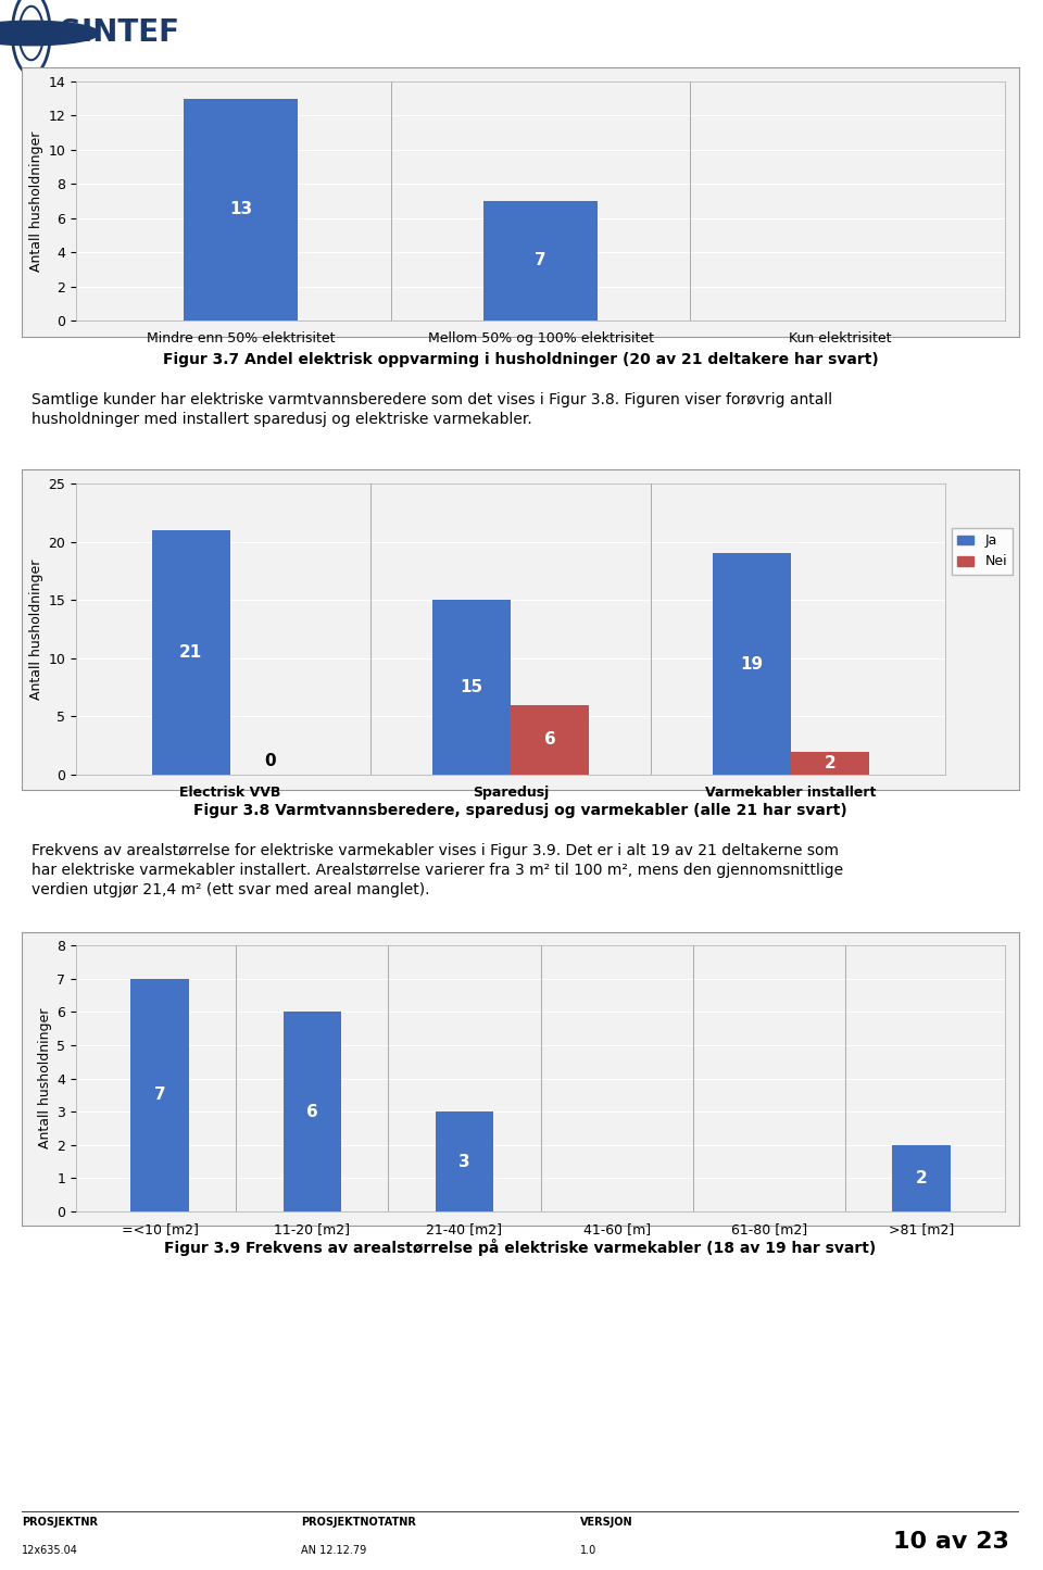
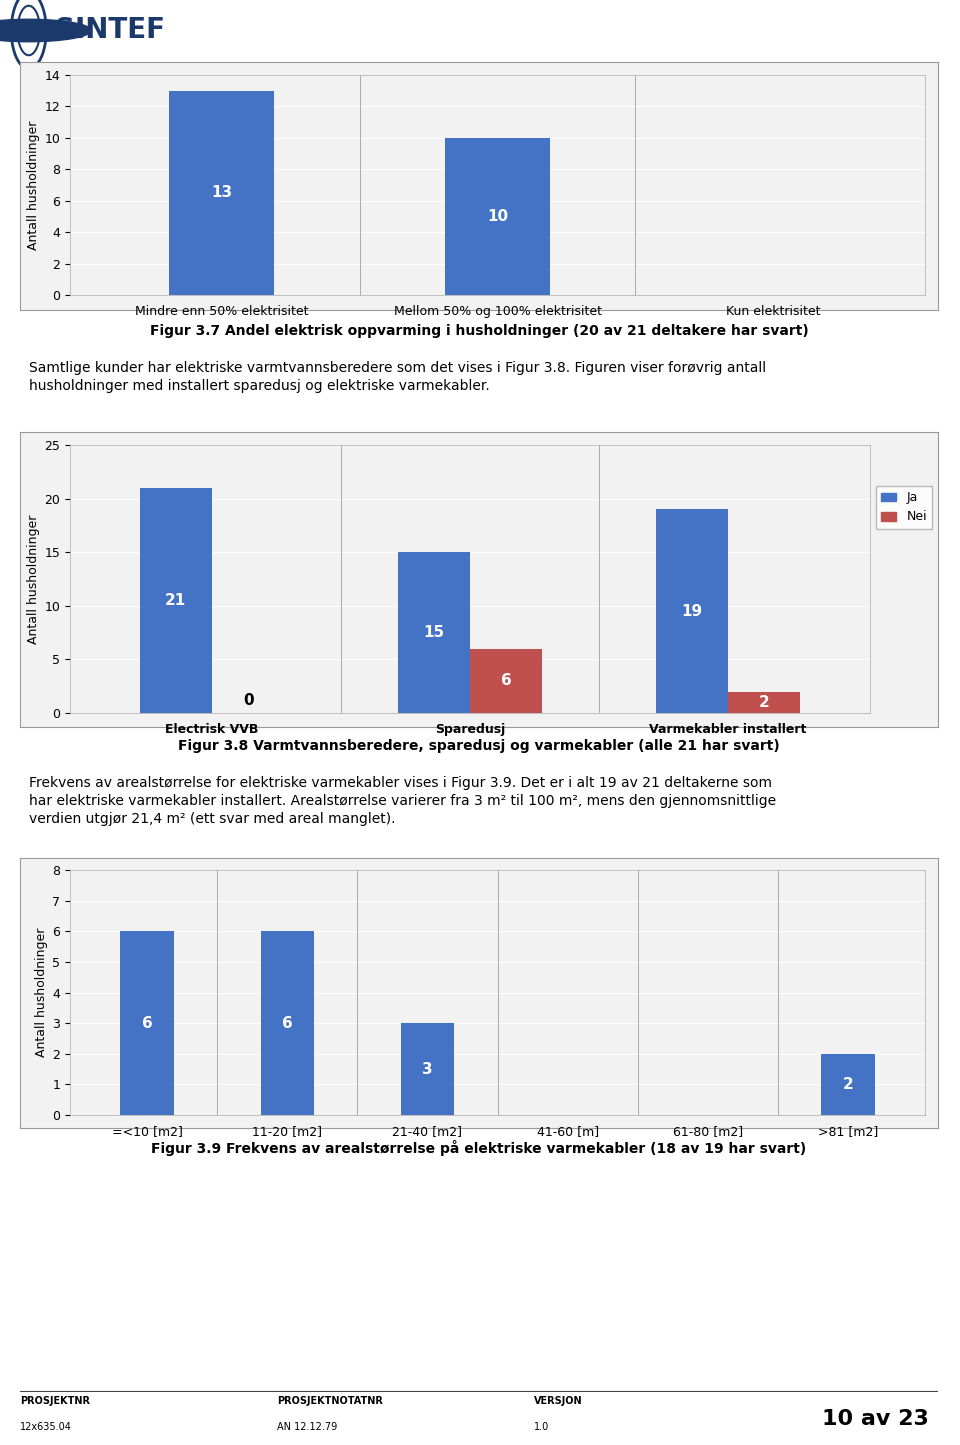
Mellom 50% og 100% elektrisitet: 7 -> 10
=<10 [m2]: 7 -> 6
